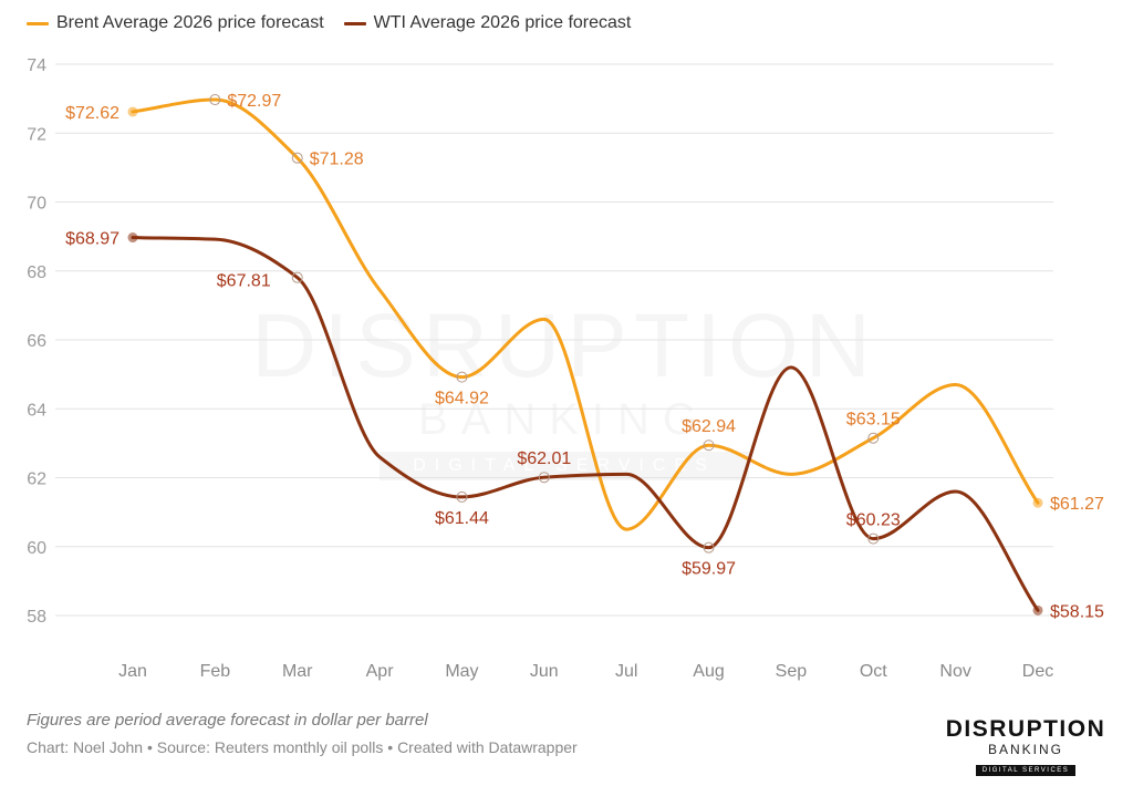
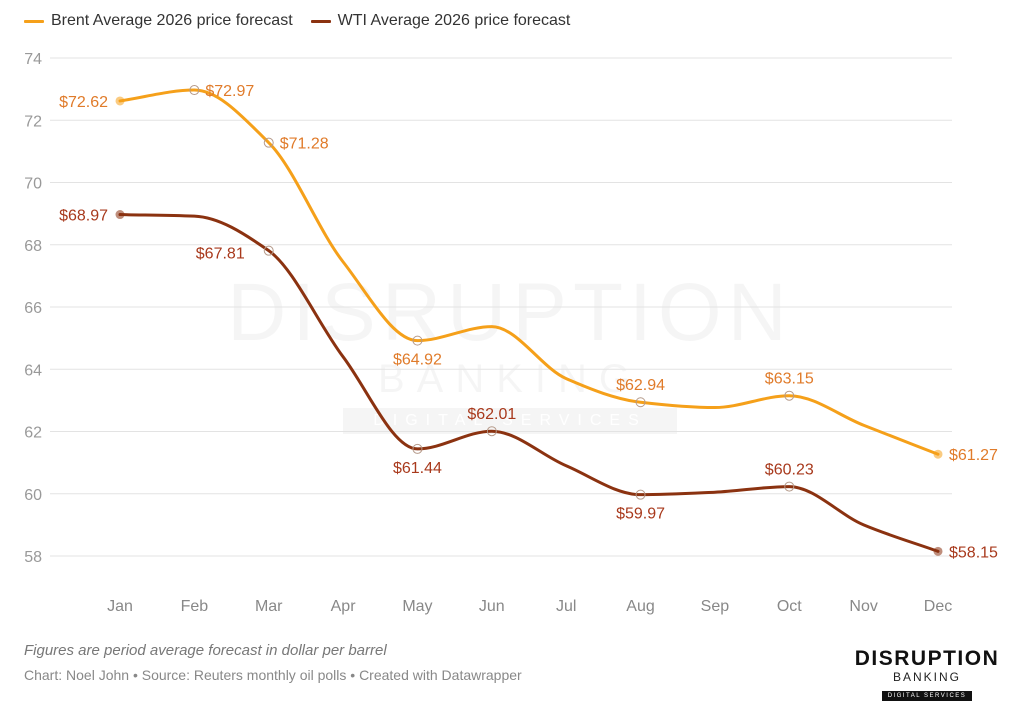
WTI Average 2026 price forecast/Apr: 62.6 -> 64.4
Brent Average 2026 price forecast/Jun: 66.6 -> 65.4
Brent Average 2026 price forecast/Jul: 60.5 -> 63.7
WTI Average 2026 price forecast/Jul: 62.1 -> 60.9
Brent Average 2026 price forecast/Sep: 62.1 -> 62.8
WTI Average 2026 price forecast/Sep: 65.2 -> 60.0
Brent Average 2026 price forecast/Nov: 64.7 -> 62.2
WTI Average 2026 price forecast/Nov: 61.6 -> 59.0
